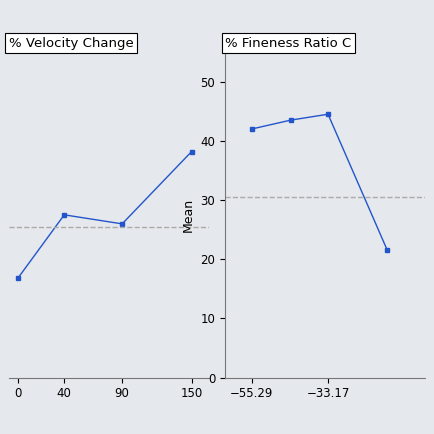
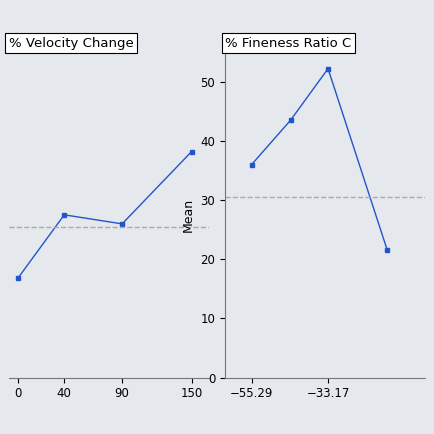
% Fineness Ratio C/−55.29: 42.0 -> 36.0
% Fineness Ratio C/−33.17: 44.5 -> 52.2
